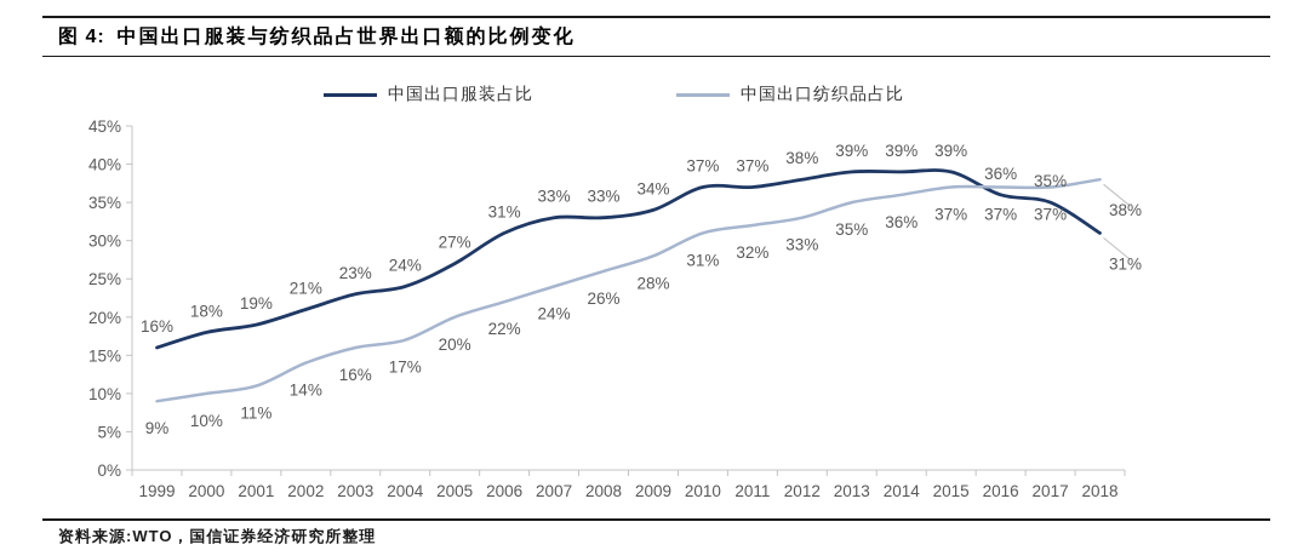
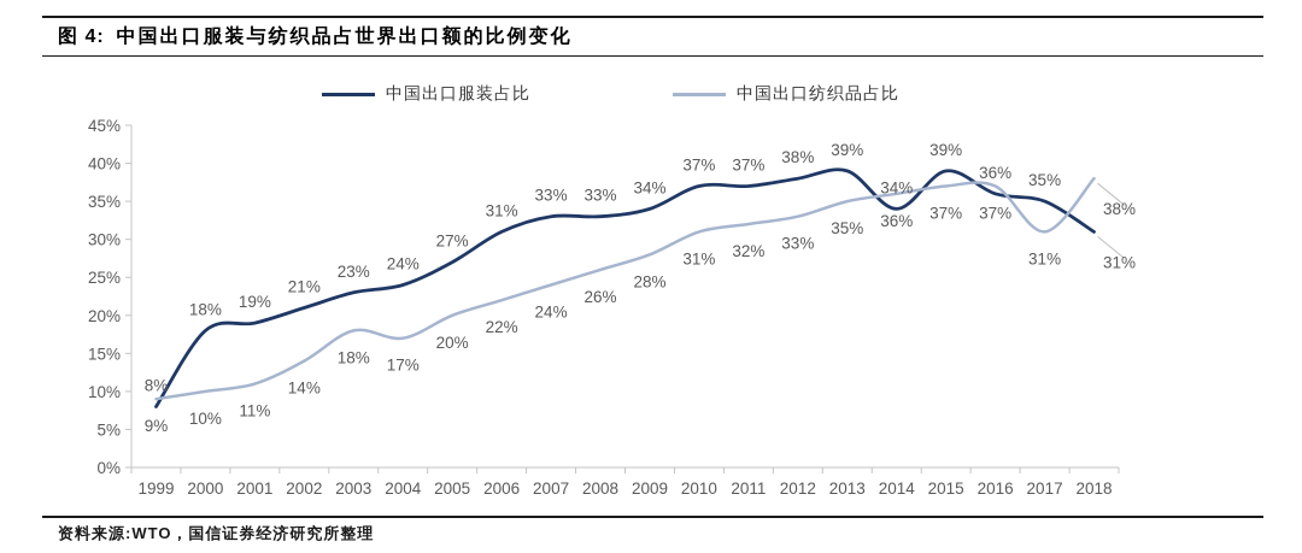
中国出口服装占比/1999: 16% -> 8%
中国出口纺织品占比/2003: 16% -> 18%
中国出口服装占比/2014: 39% -> 34%
中国出口纺织品占比/2017: 37% -> 31%
